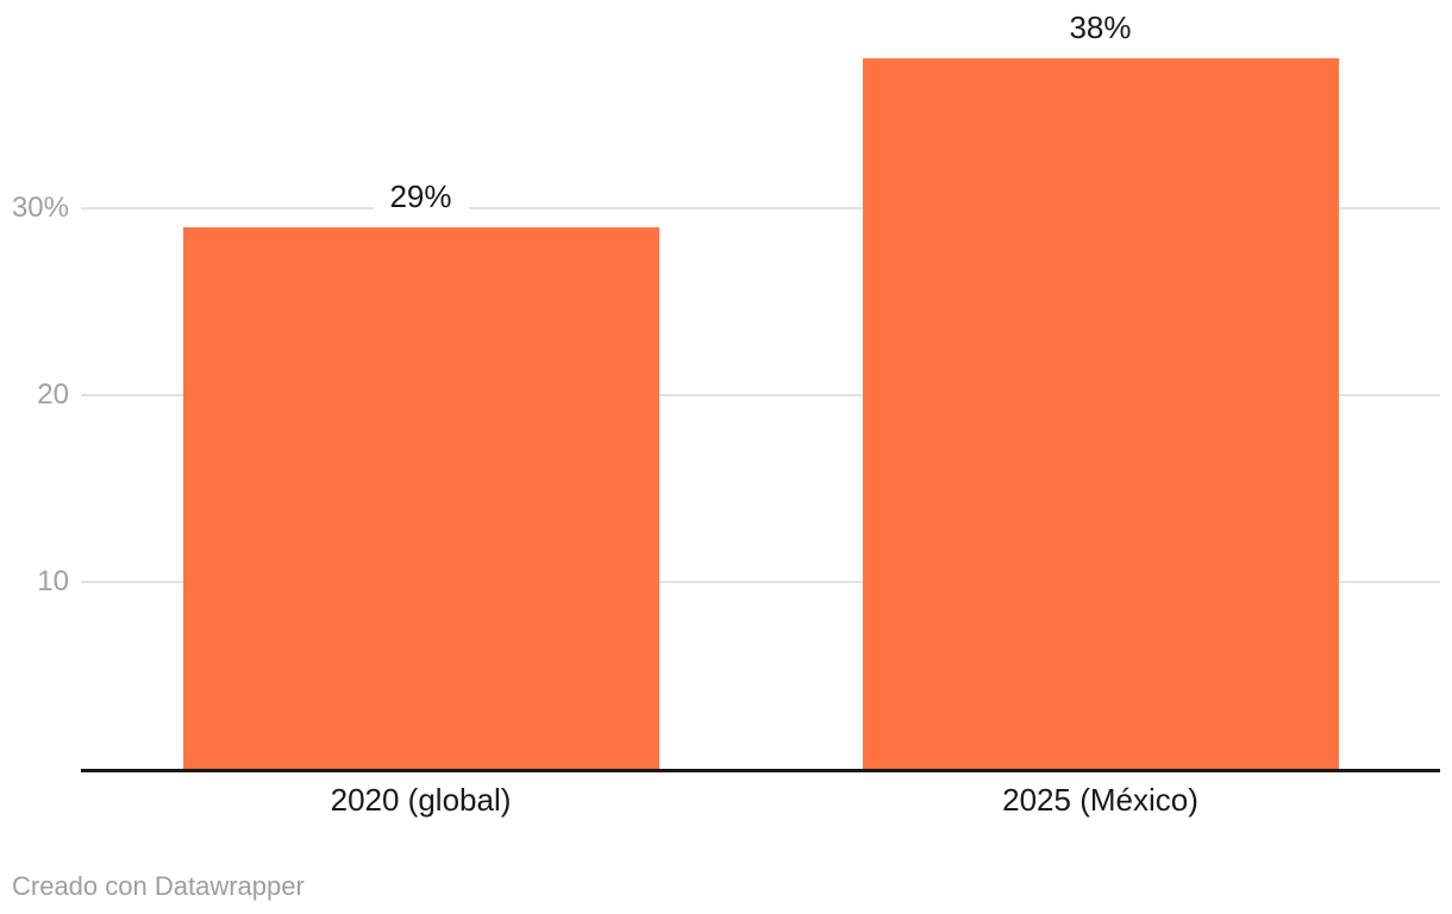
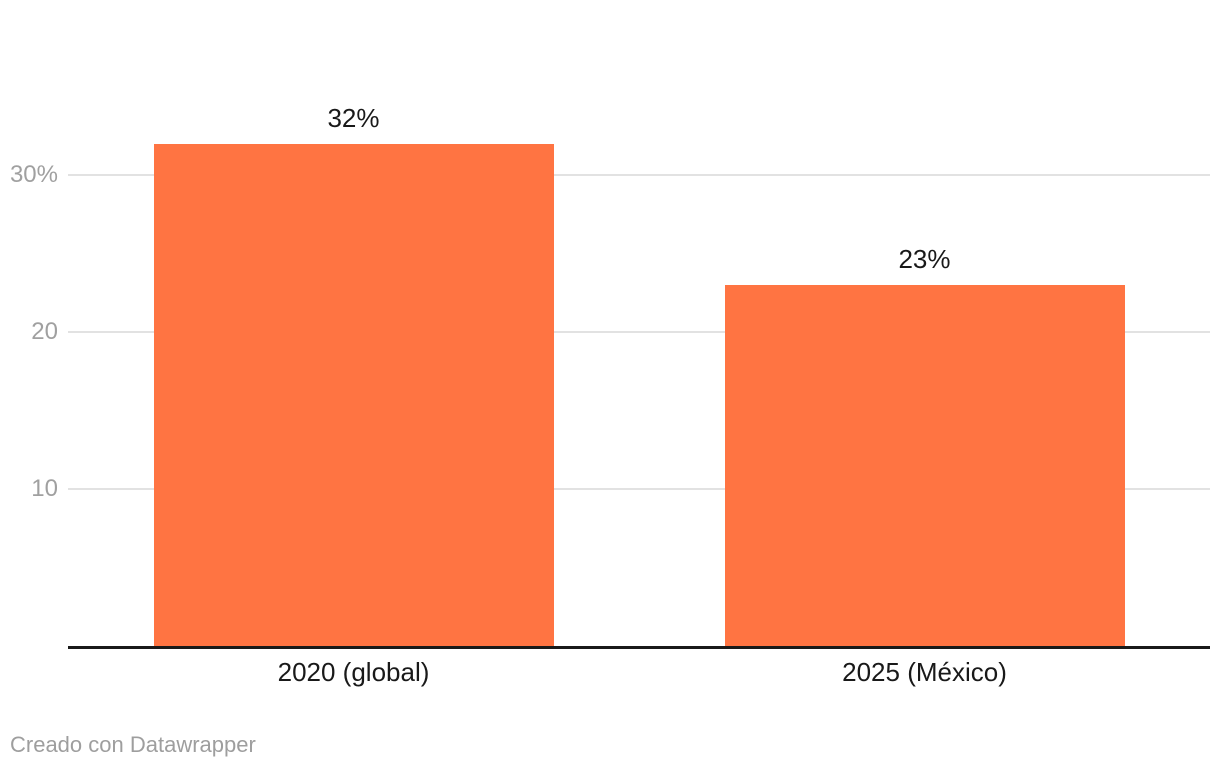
2020 (global): 29% -> 32%
2025 (México): 38% -> 23%
